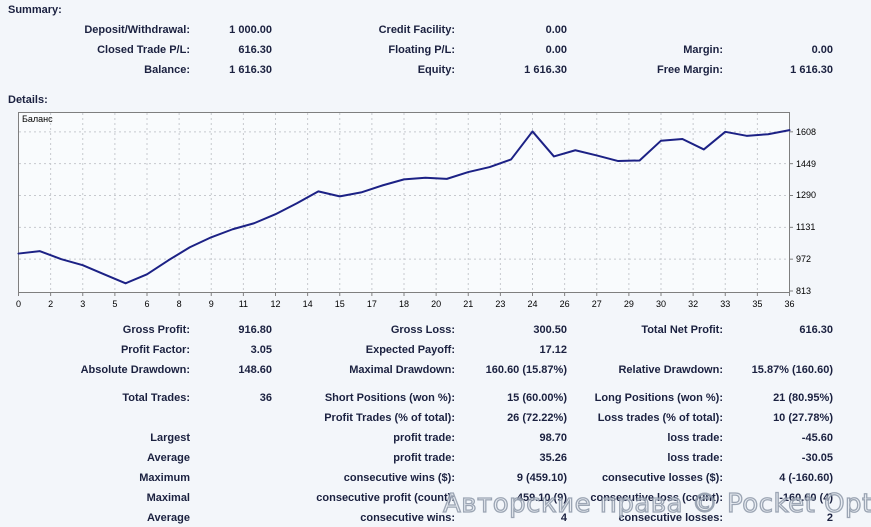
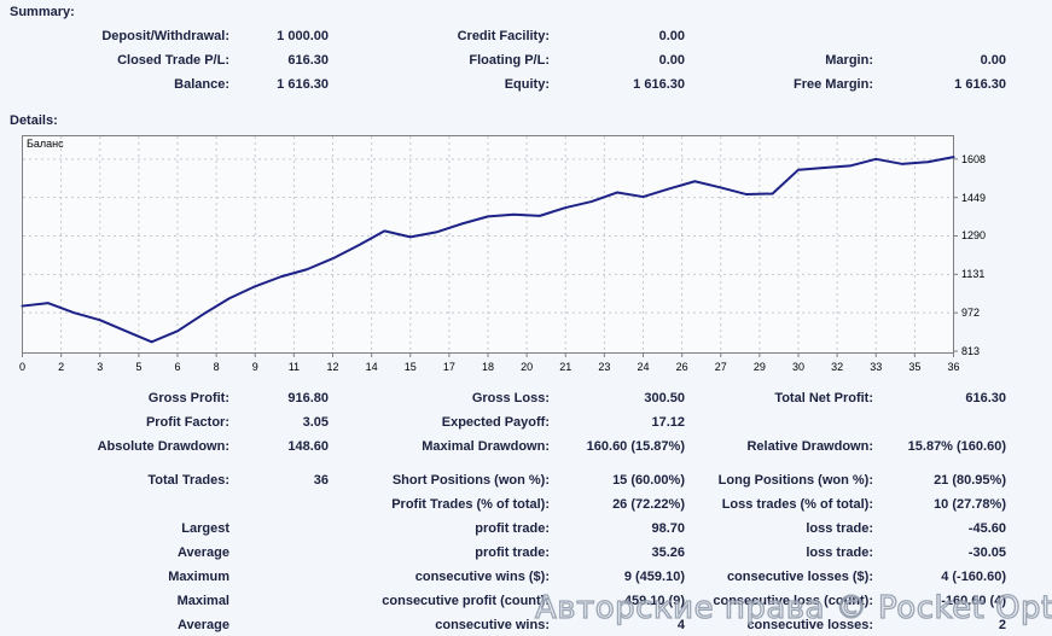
24: 1610 -> 1450
32: 1520 -> 1580
